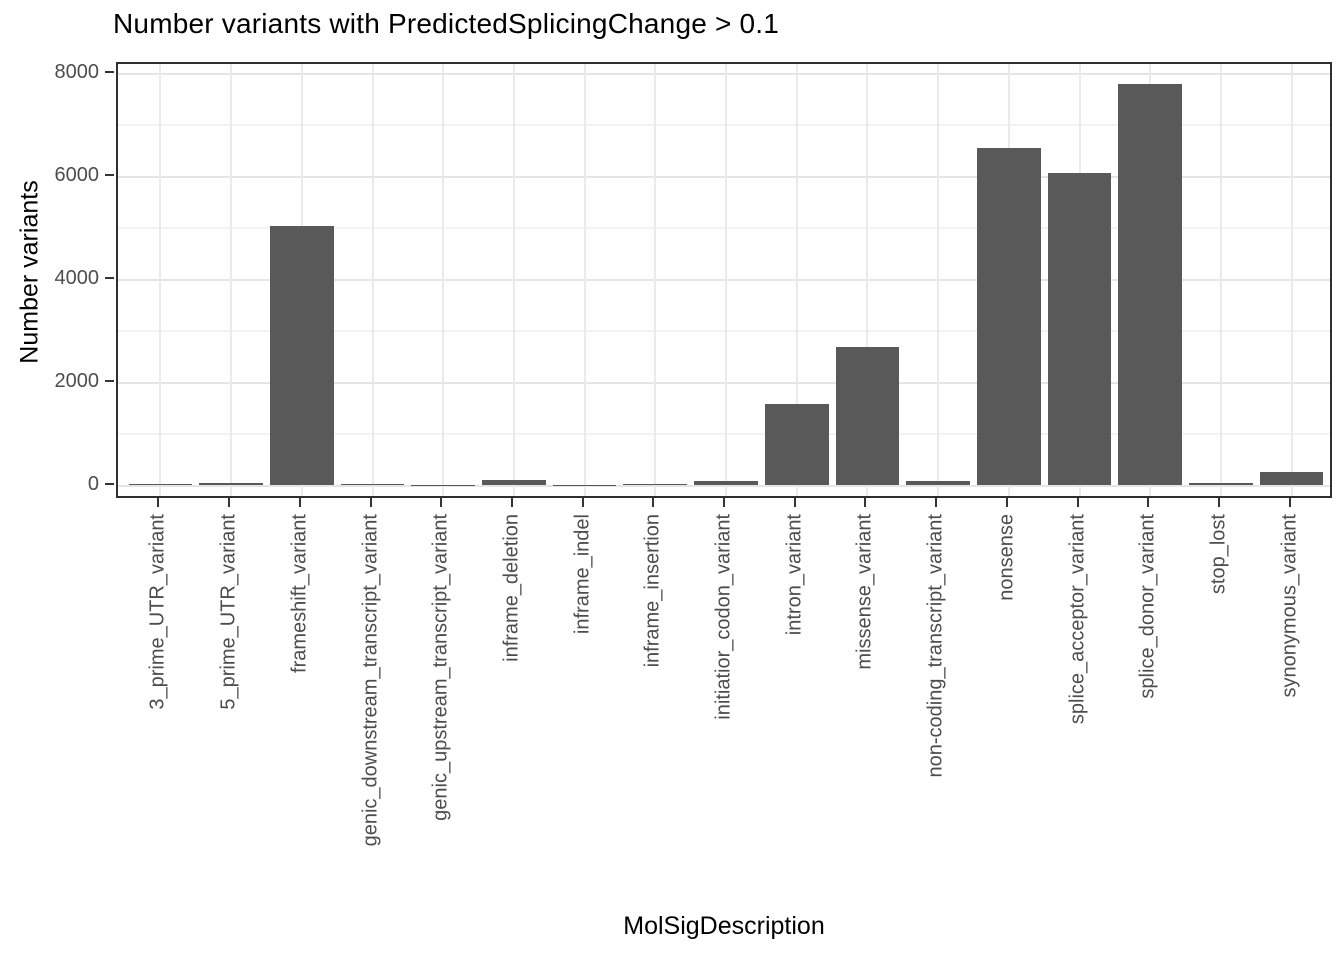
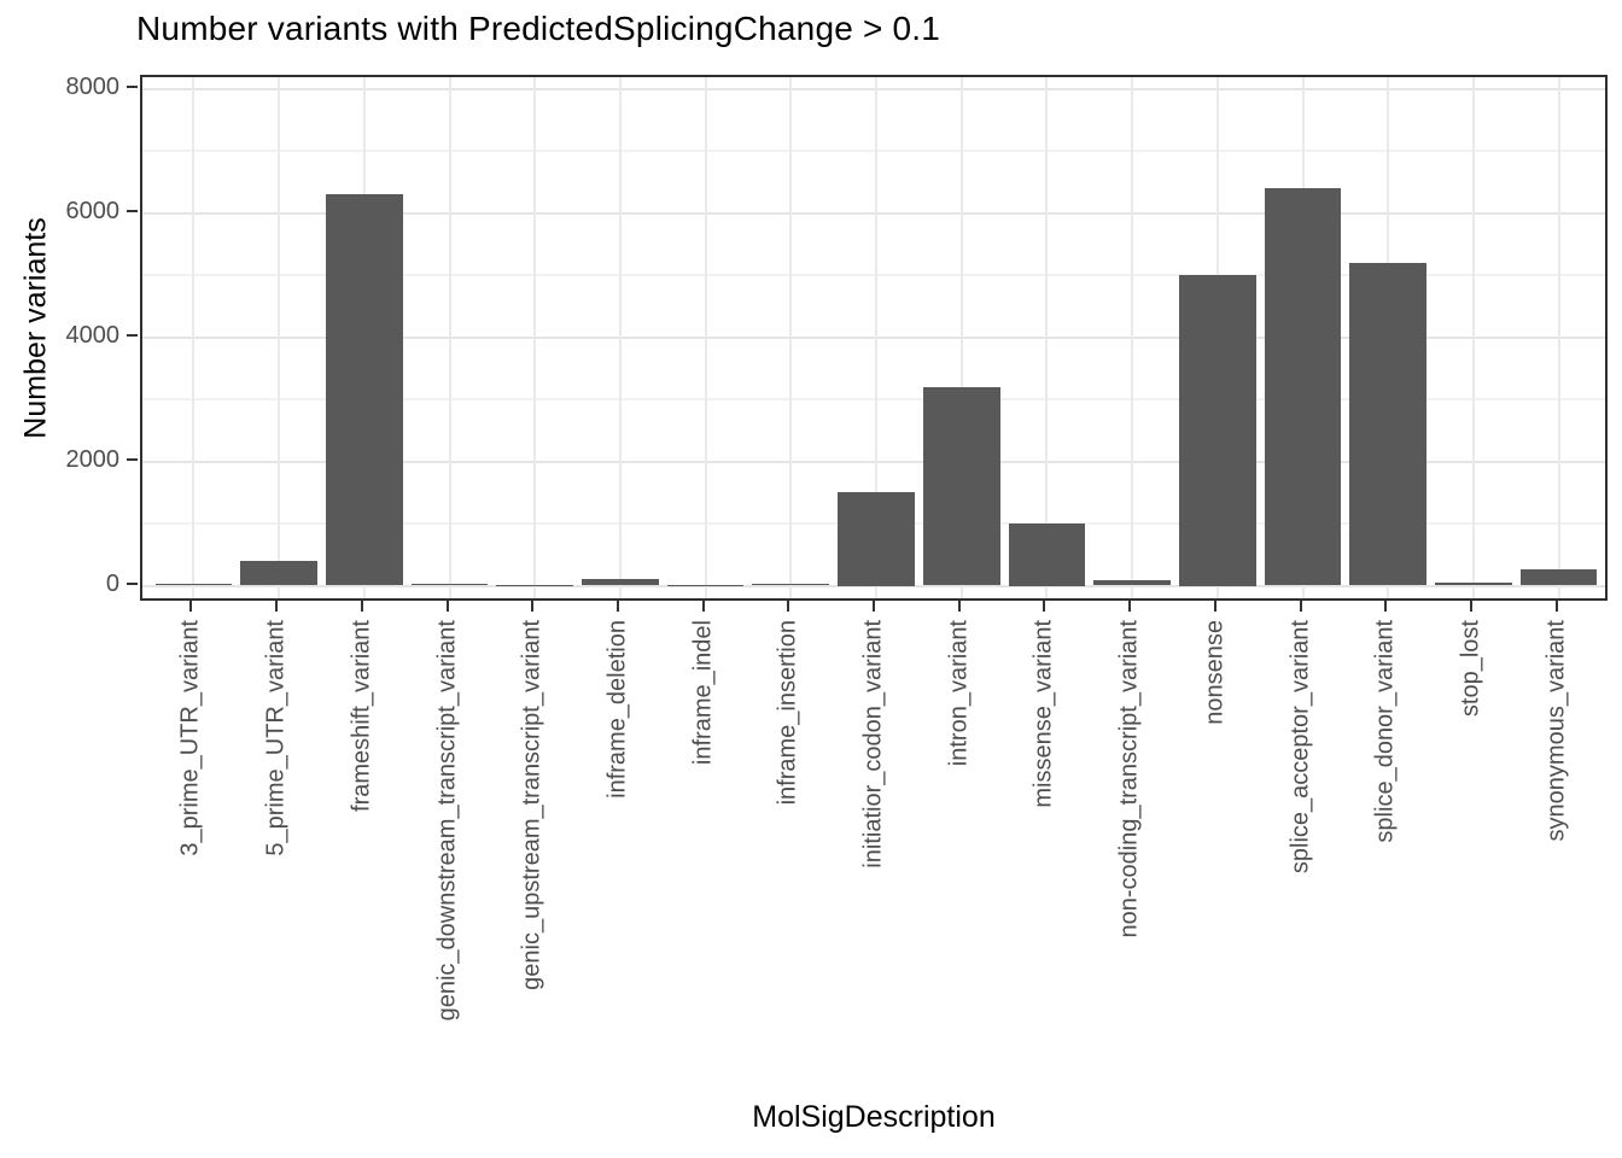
5_prime_UTR_variant: 100 -> 400
frameshift_variant: 5000 -> 6300
initiatior_codon_variant: 100 -> 1500
intron_variant: 1600 -> 3200
missense_variant: 2700 -> 1000
nonsense: 6600 -> 5000
splice_acceptor_variant: 6100 -> 6400
splice_donor_variant: 7800 -> 5200
